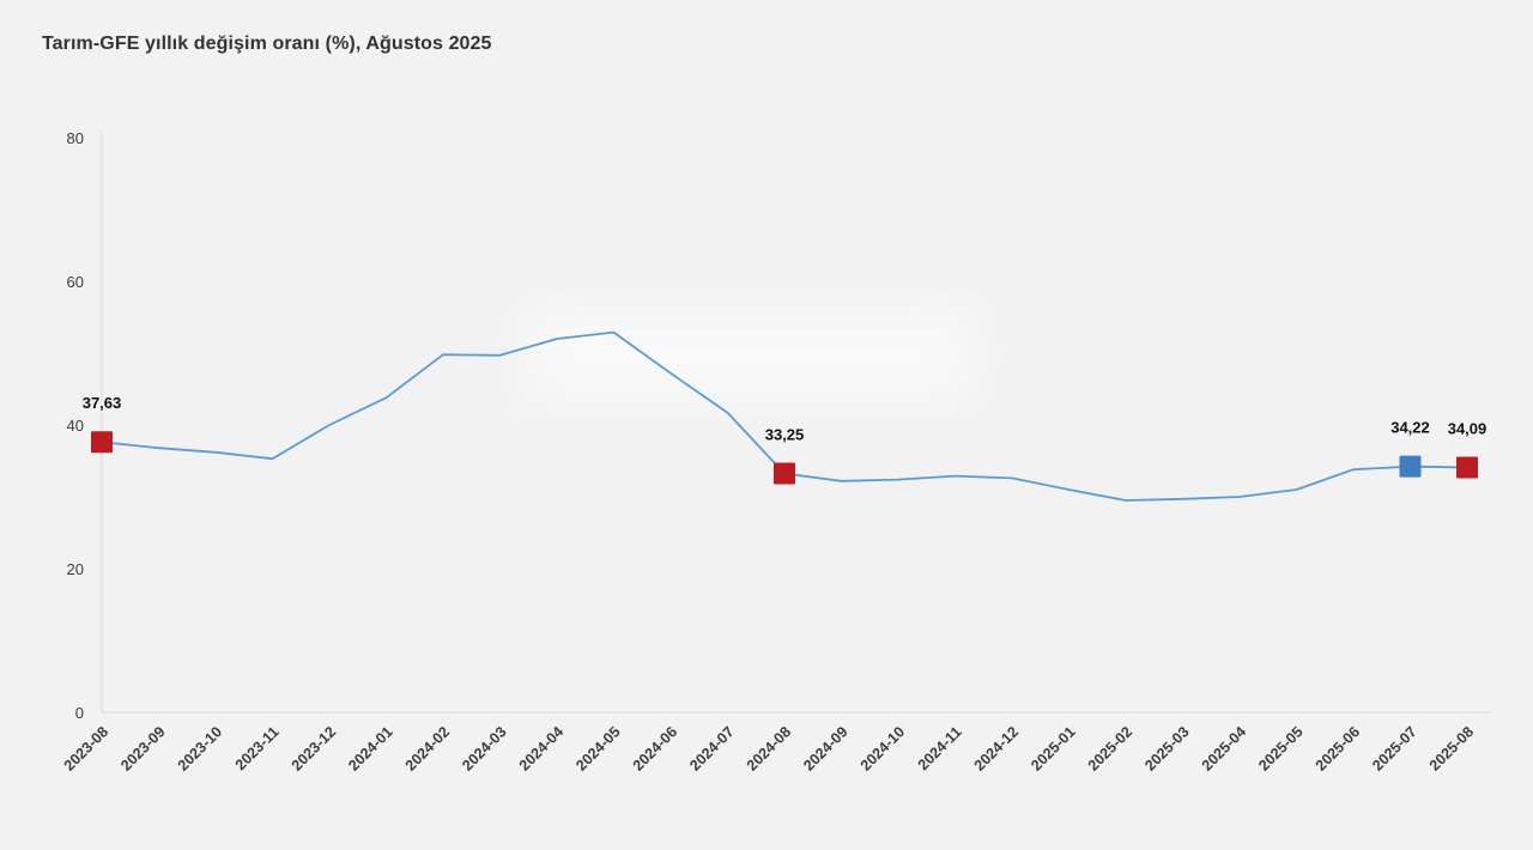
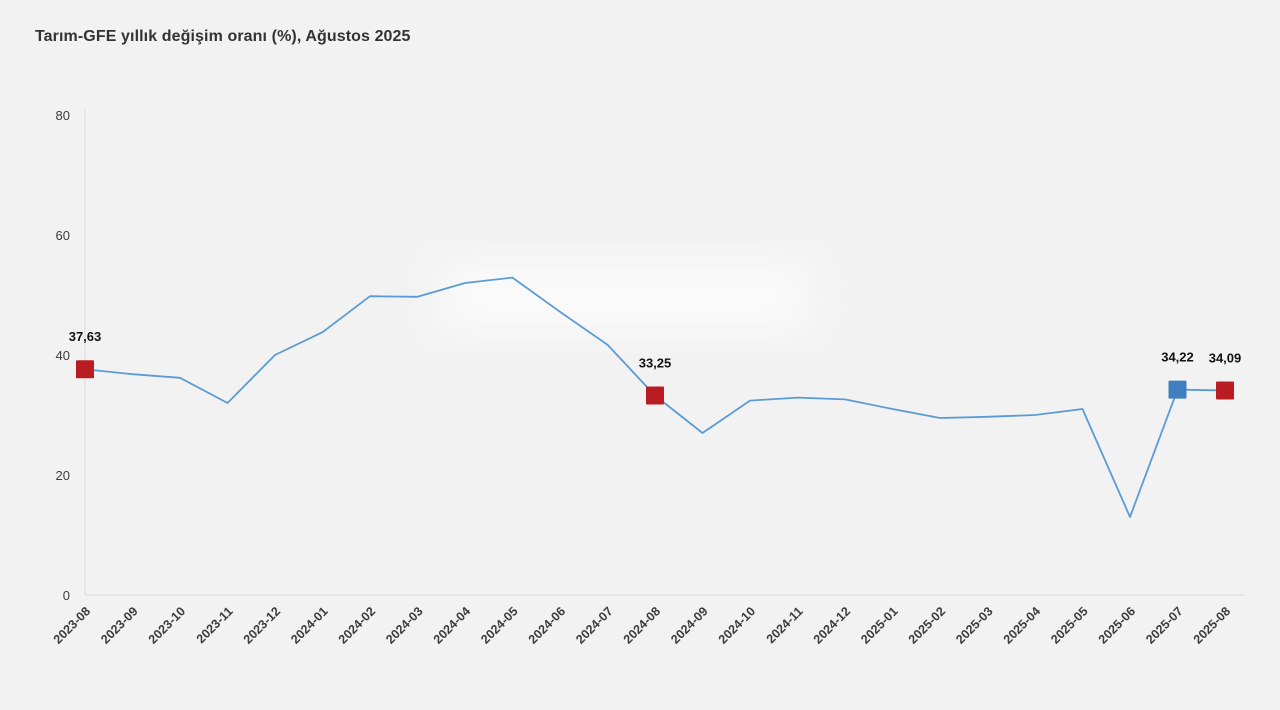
2023-11: 35 -> 32
2024-09: 32 -> 27
2025-06: 34 -> 13
